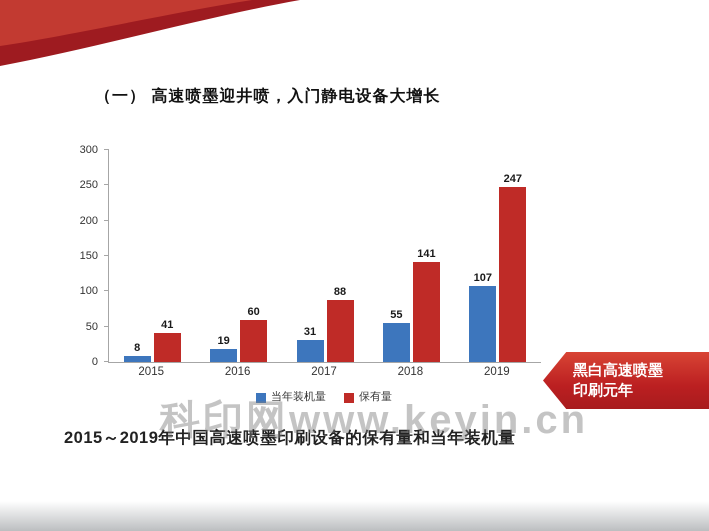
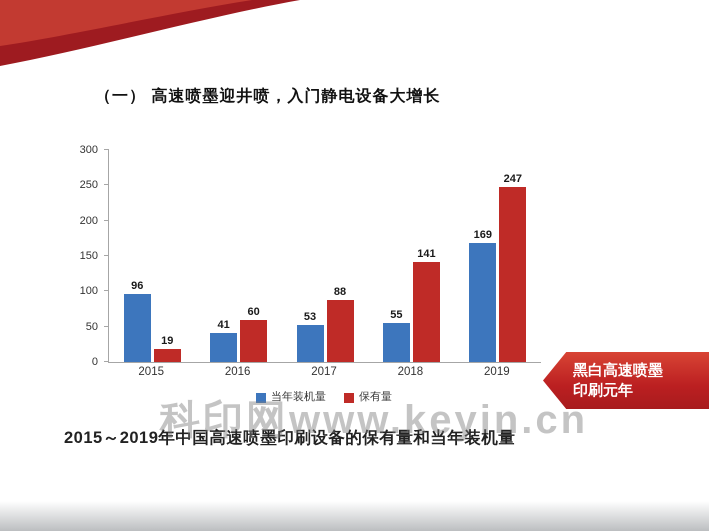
当年装机量/2015: 8 -> 96
保有量/2015: 41 -> 19
当年装机量/2016: 19 -> 41
当年装机量/2017: 31 -> 53
当年装机量/2019: 107 -> 169
